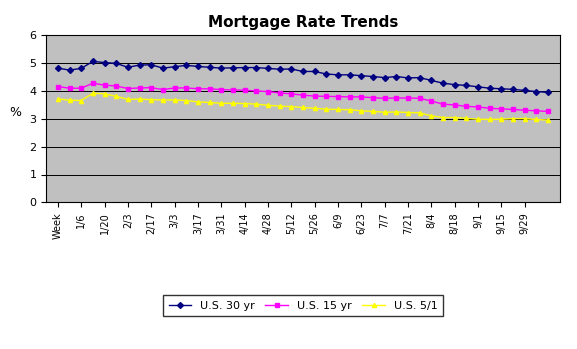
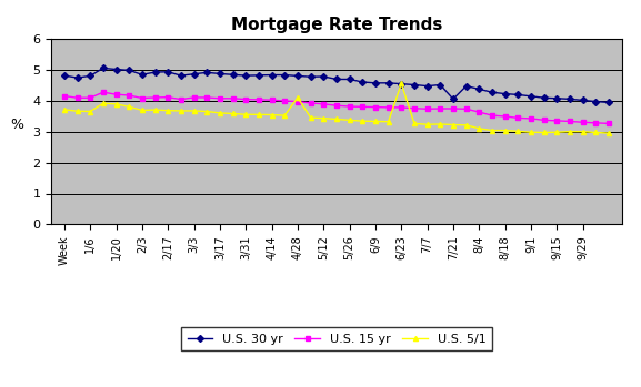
U.S. 5/1/4/28: 3.48 -> 4.10
U.S. 5/1/6/23: 3.28 -> 4.55
U.S. 30 yr/7/21: 4.46 -> 4.05
